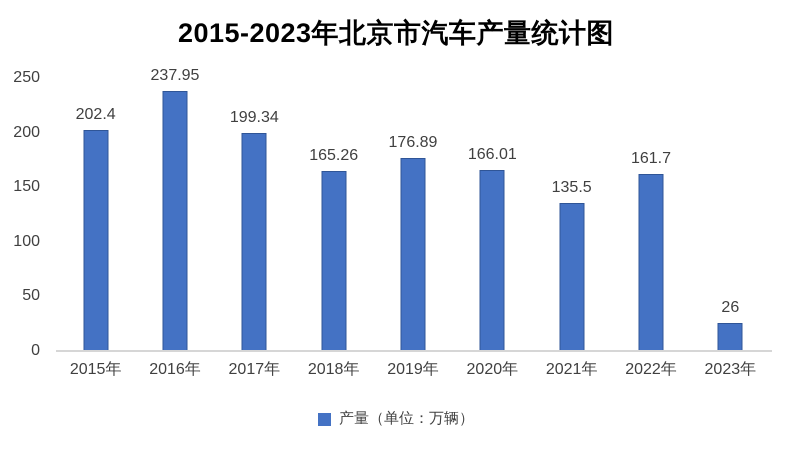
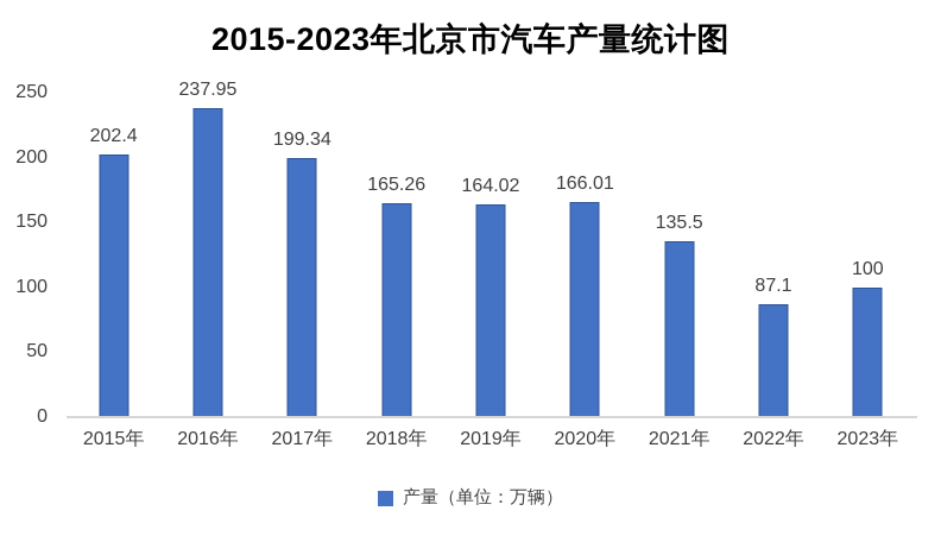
2019年: 176.89 -> 164.02
2022年: 161.7 -> 87.1
2023年: 26 -> 100
